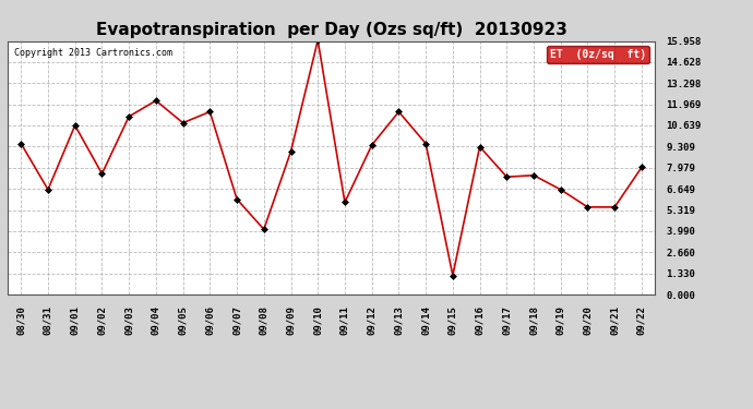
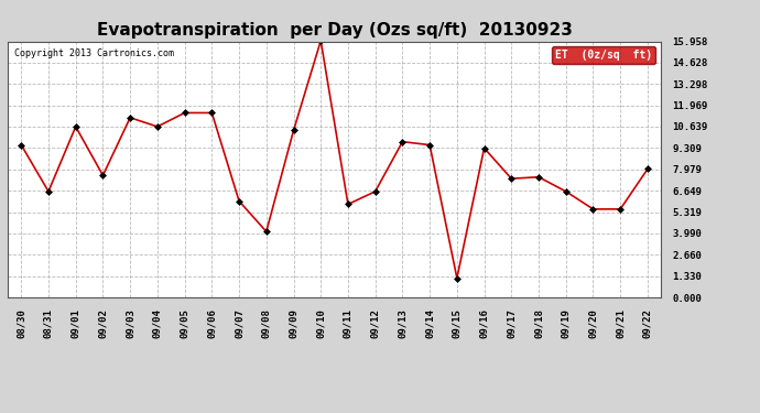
09/04: 12.2 -> 10.6
09/05: 10.8 -> 11.5
09/09: 9.0 -> 10.4
09/12: 9.4 -> 6.6
09/13: 11.5 -> 9.7
